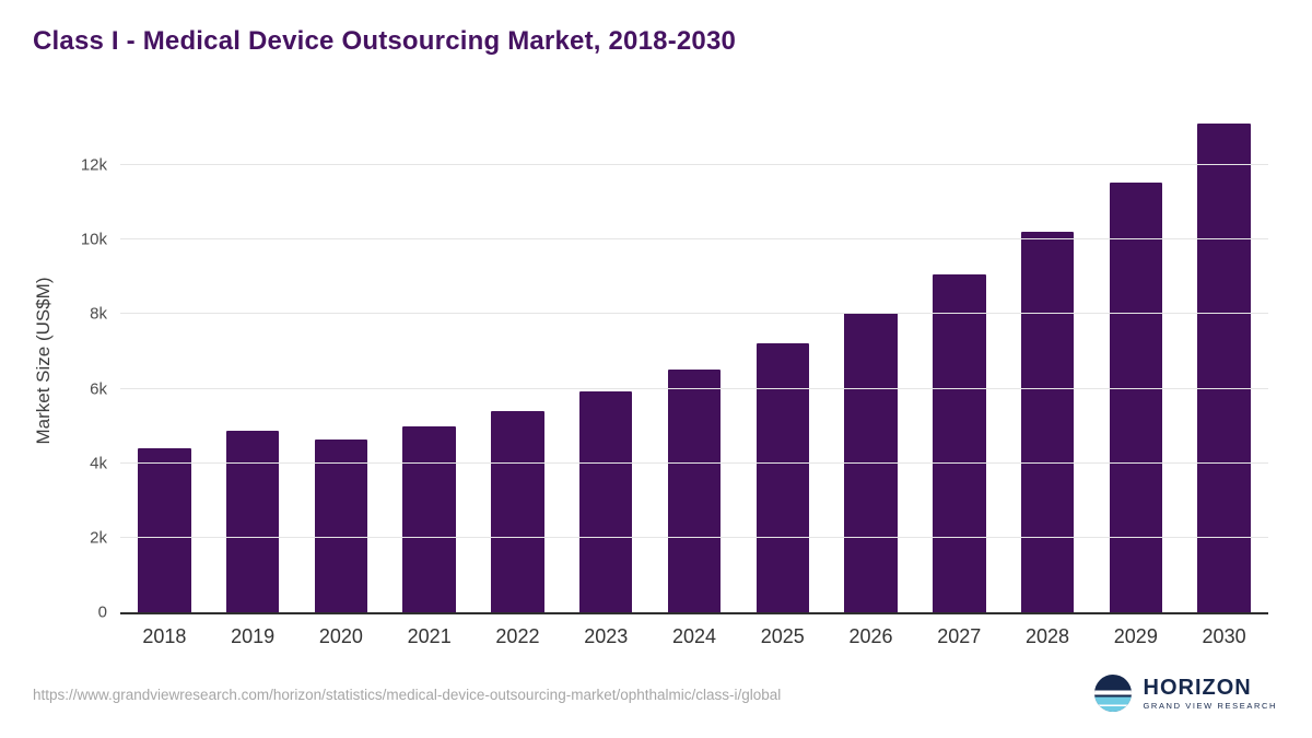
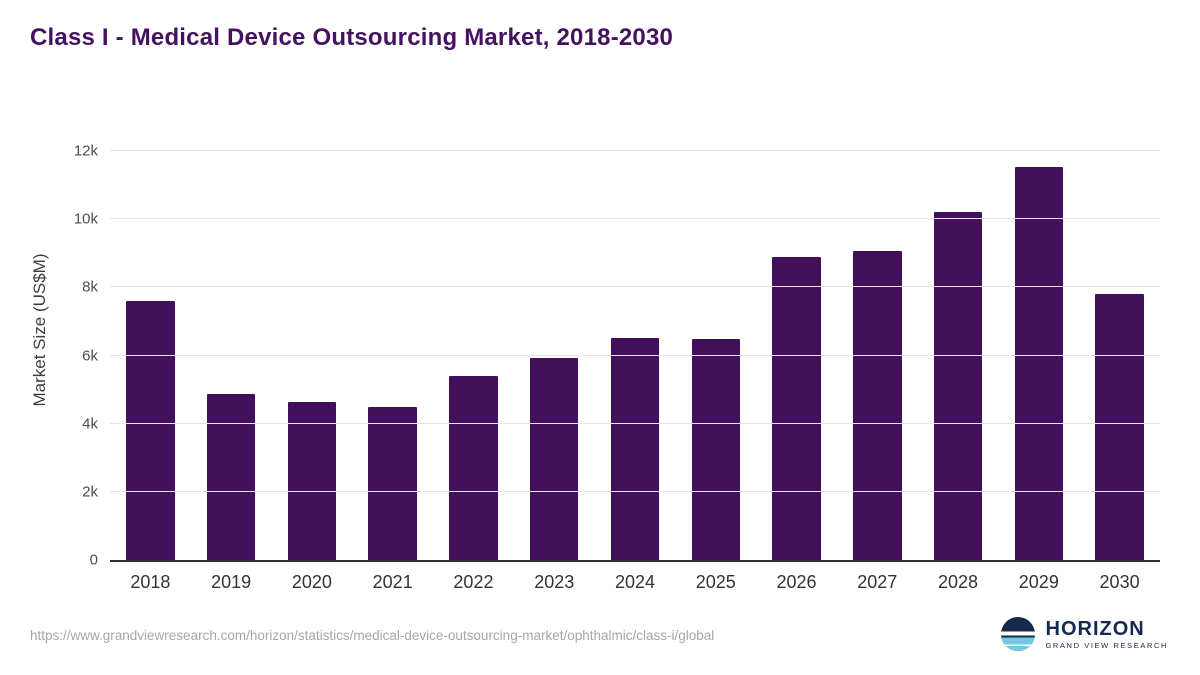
2018: 4.4k -> 7.6k
2021: 5.0k -> 4.5k
2025: 7.2k -> 6.5k
2026: 8.0k -> 8.9k
2030: 13.1k -> 7.8k
